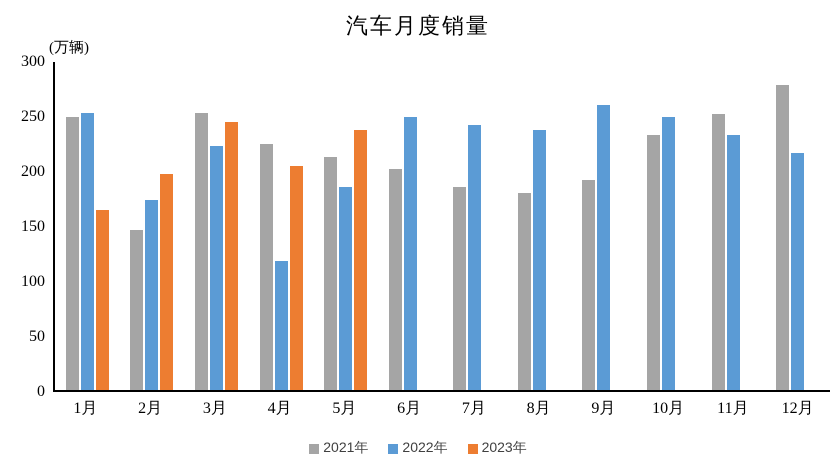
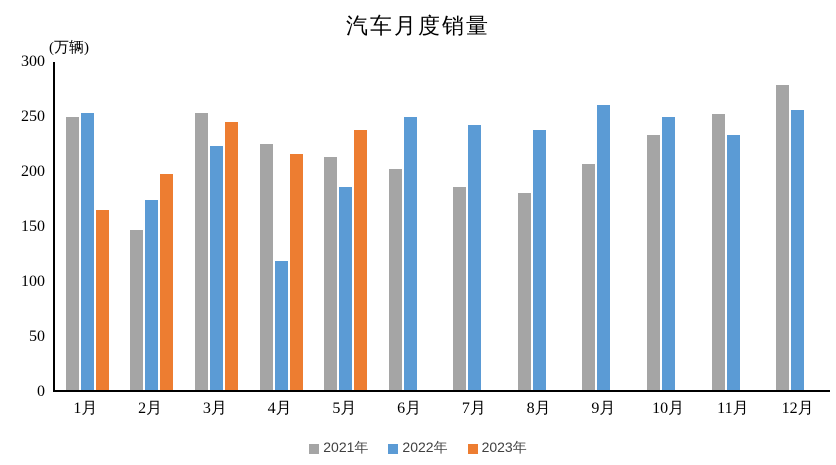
2023年/4月: 205 -> 216
2021年/9月: 192 -> 207
2022年/12月: 217 -> 256
